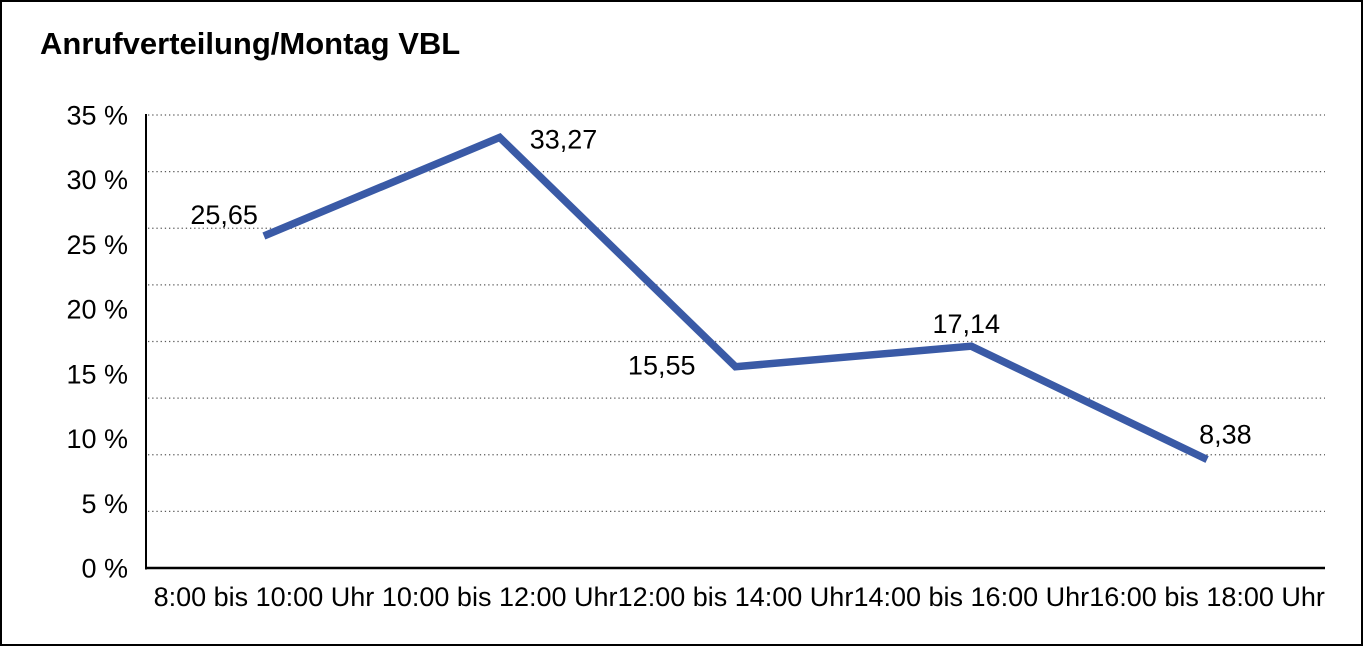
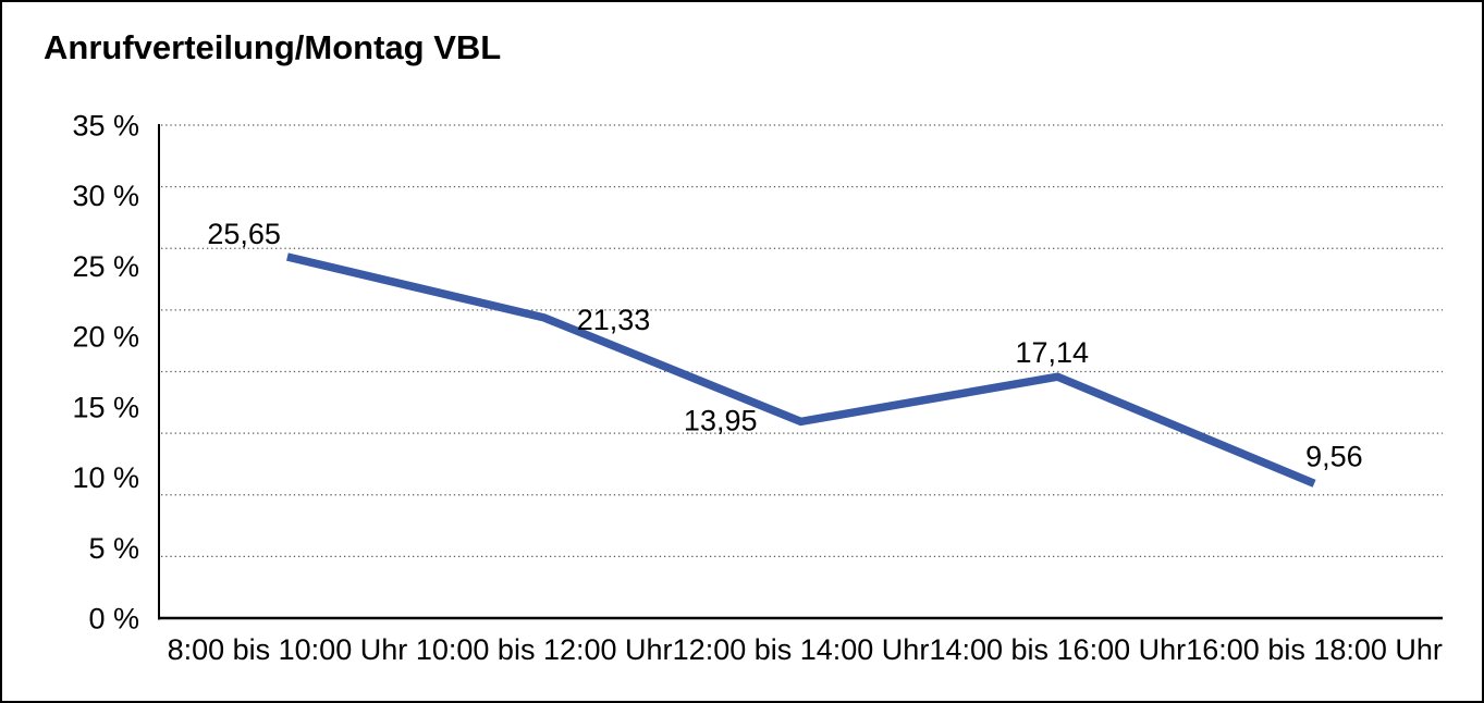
10:00 bis 12:00 Uhr: 33,27 -> 21,33
12:00 bis 14:00 Uhr: 15,55 -> 13,95
16:00 bis 18:00 Uhr: 8,38 -> 9,56
